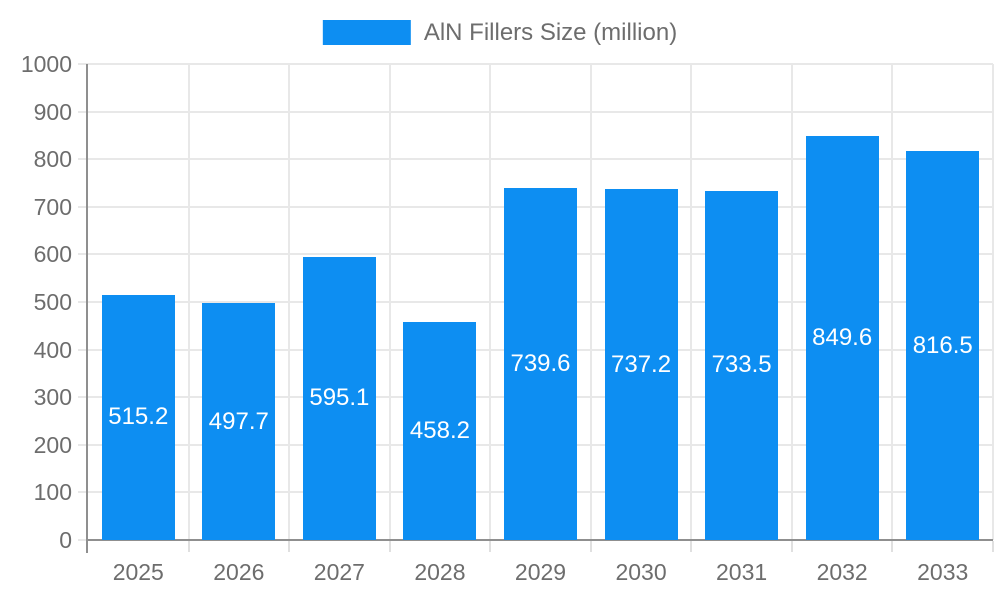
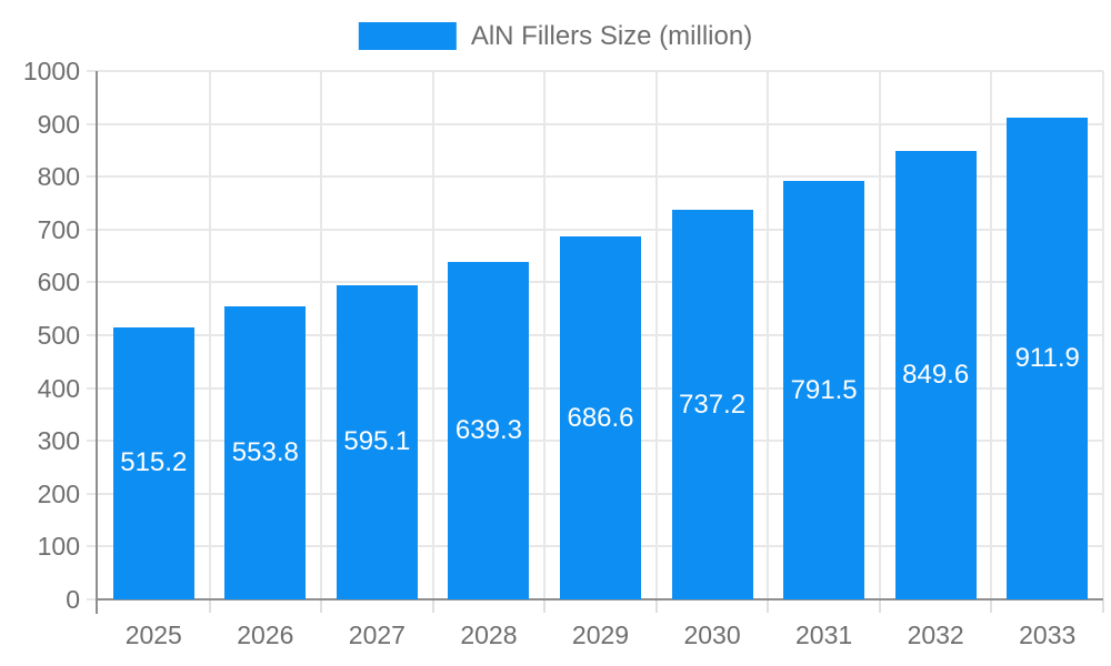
2026: 497.7 -> 553.8
2028: 458.2 -> 639.3
2029: 739.6 -> 686.6
2031: 733.5 -> 791.5
2033: 816.5 -> 911.9
